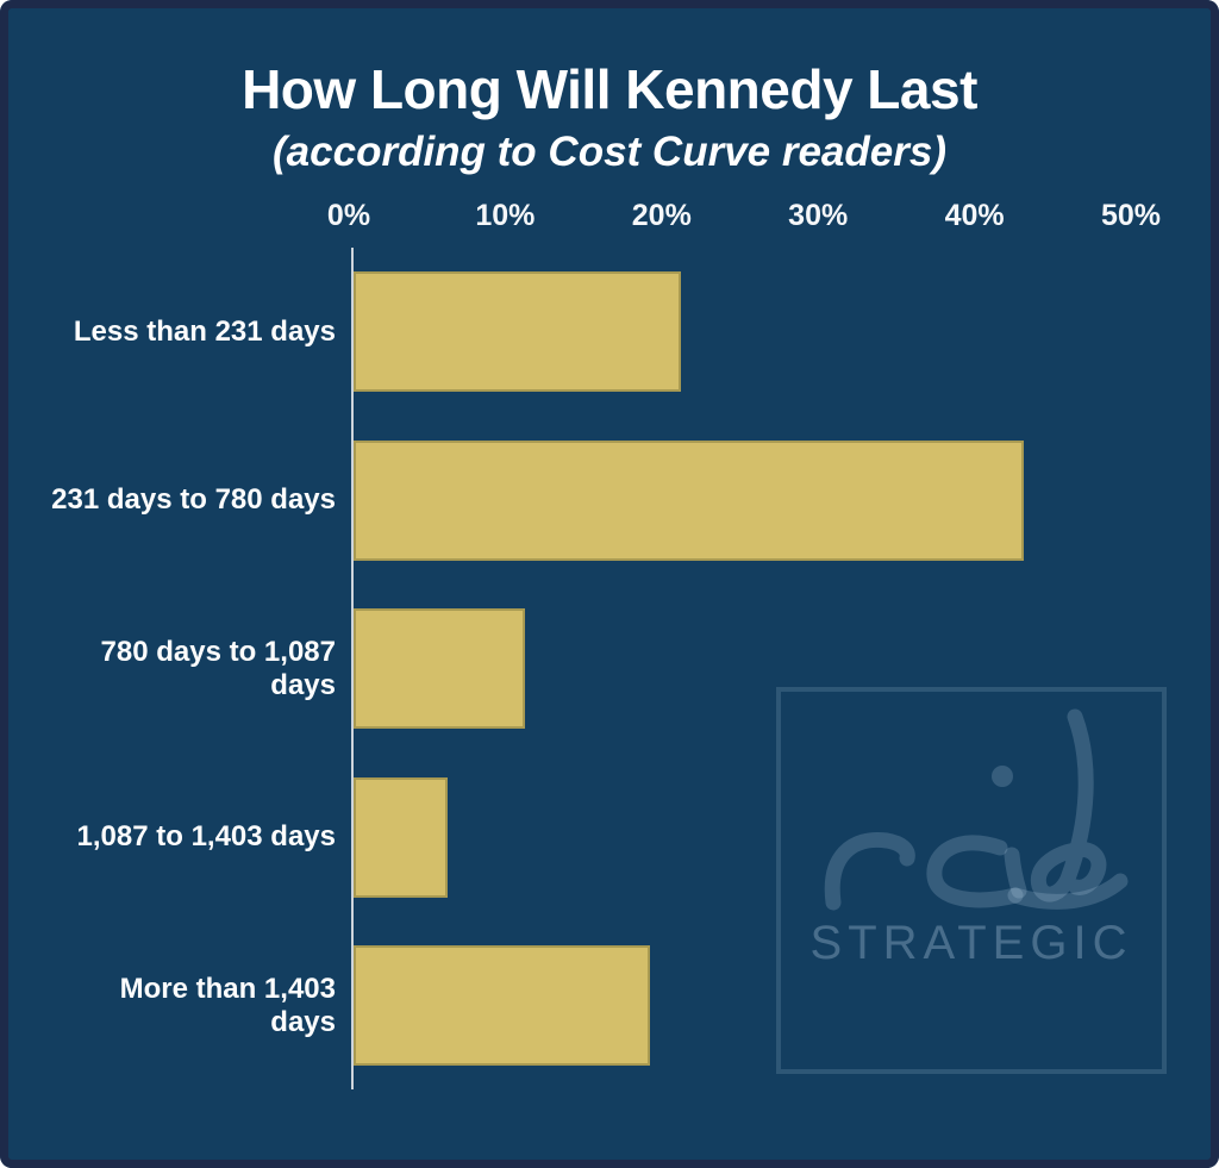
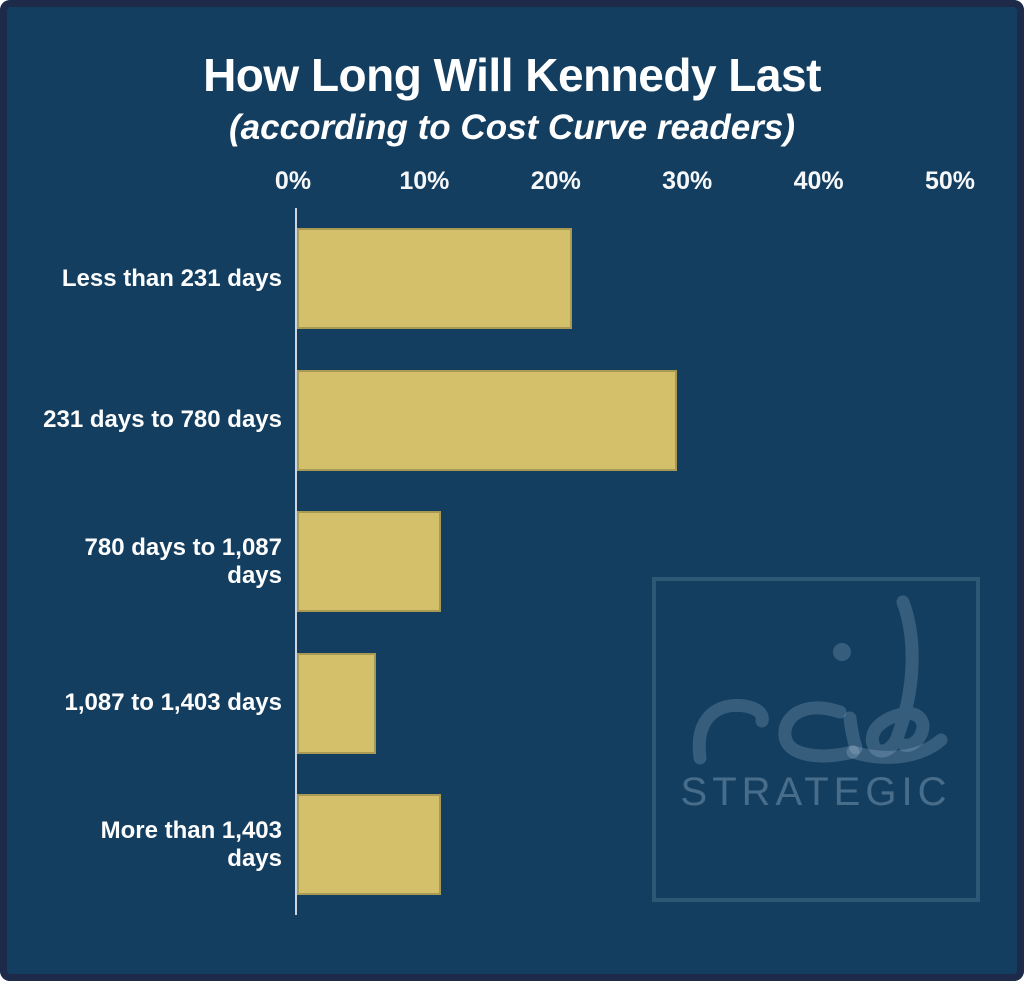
231 days to 780 days: 43% -> 29%
More than 1,403 days: 19% -> 11%
